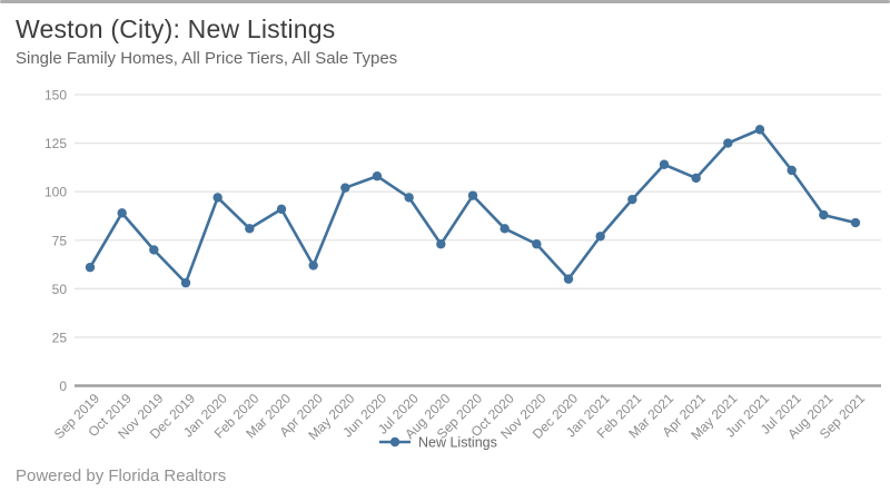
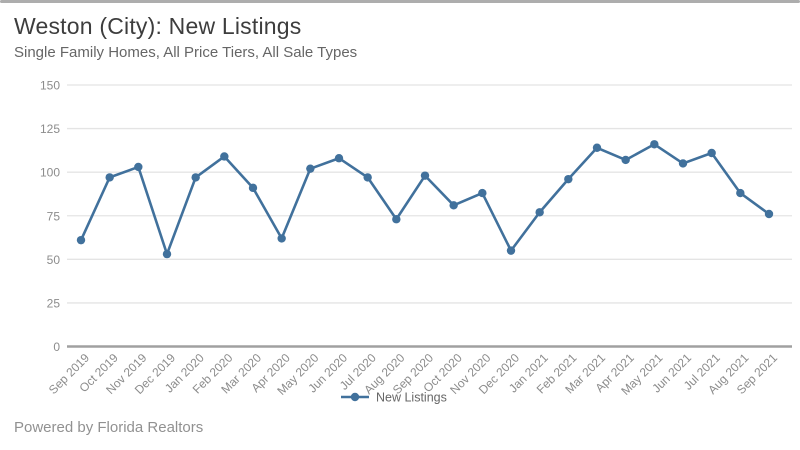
Oct 2019: 89 -> 97
Nov 2019: 70 -> 103
Feb 2020: 81 -> 109
Nov 2020: 73 -> 88
May 2021: 125 -> 116
Jun 2021: 132 -> 105
Sep 2021: 84 -> 76
